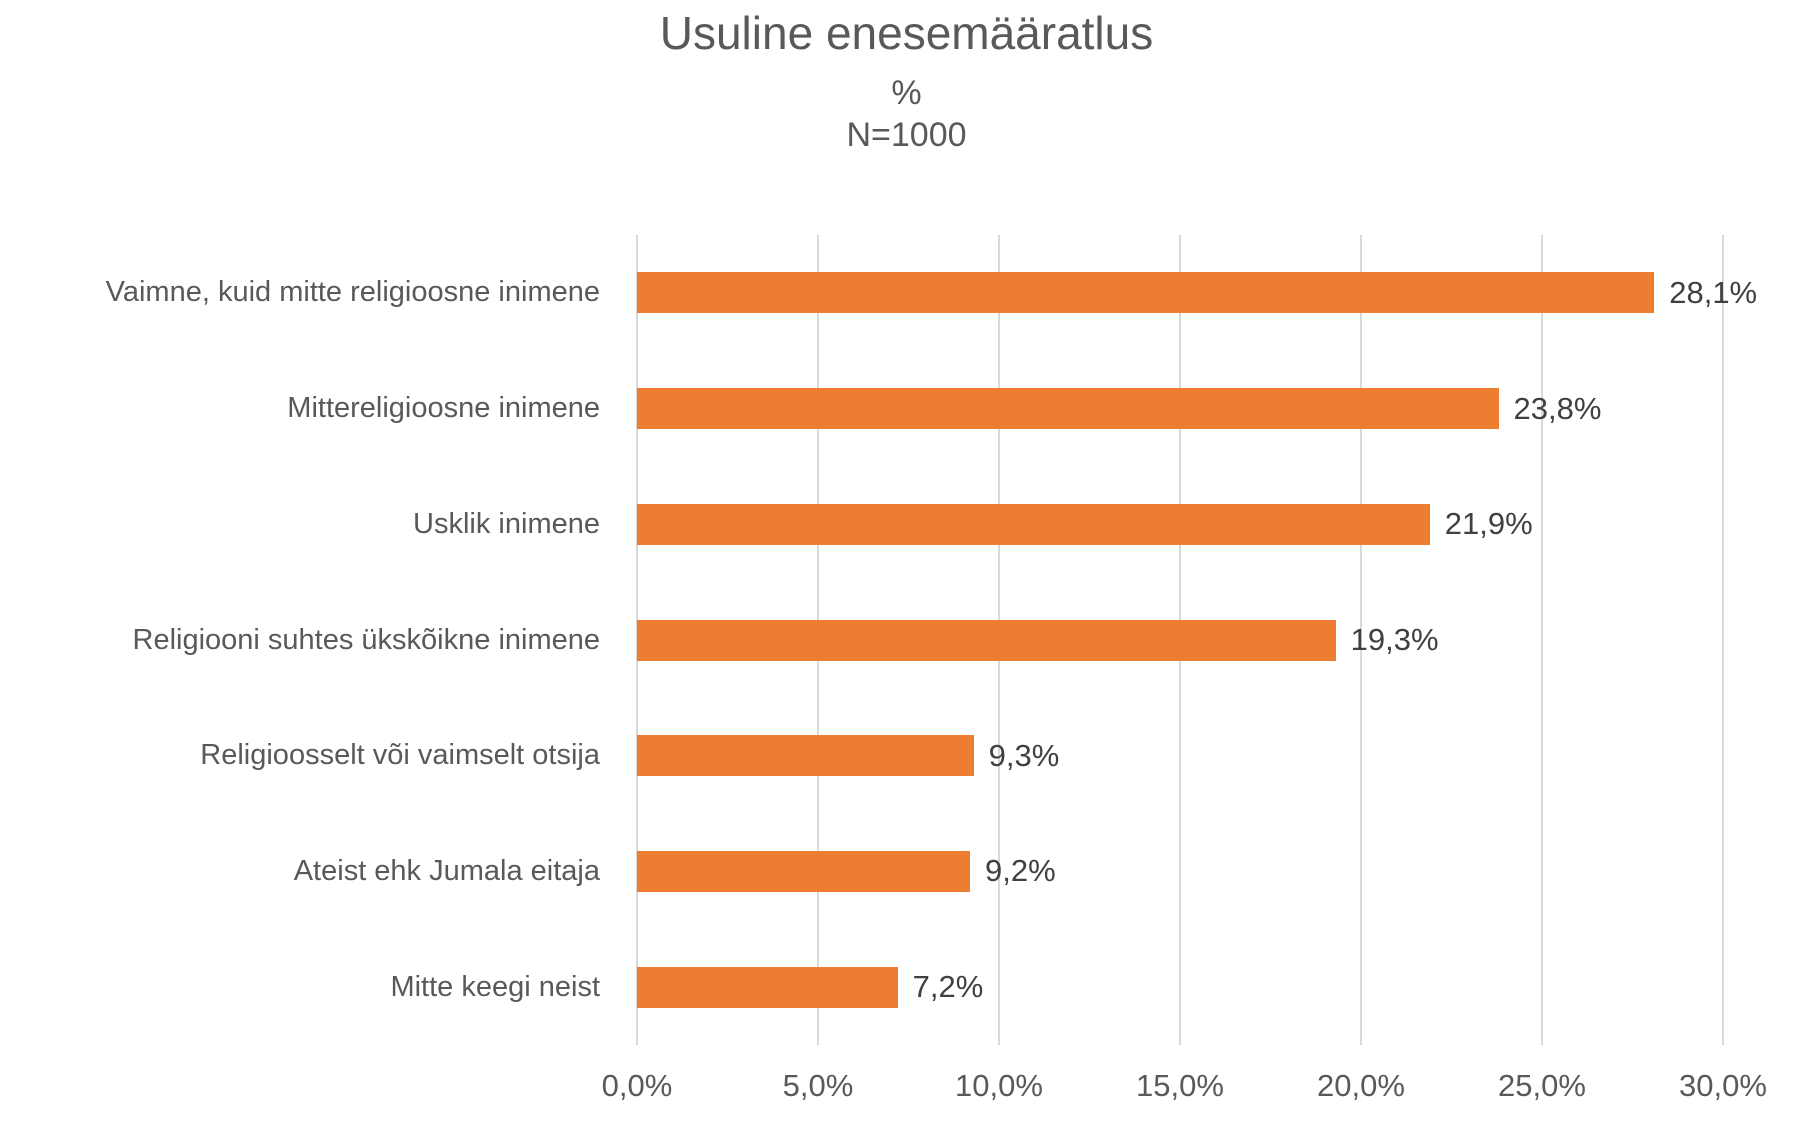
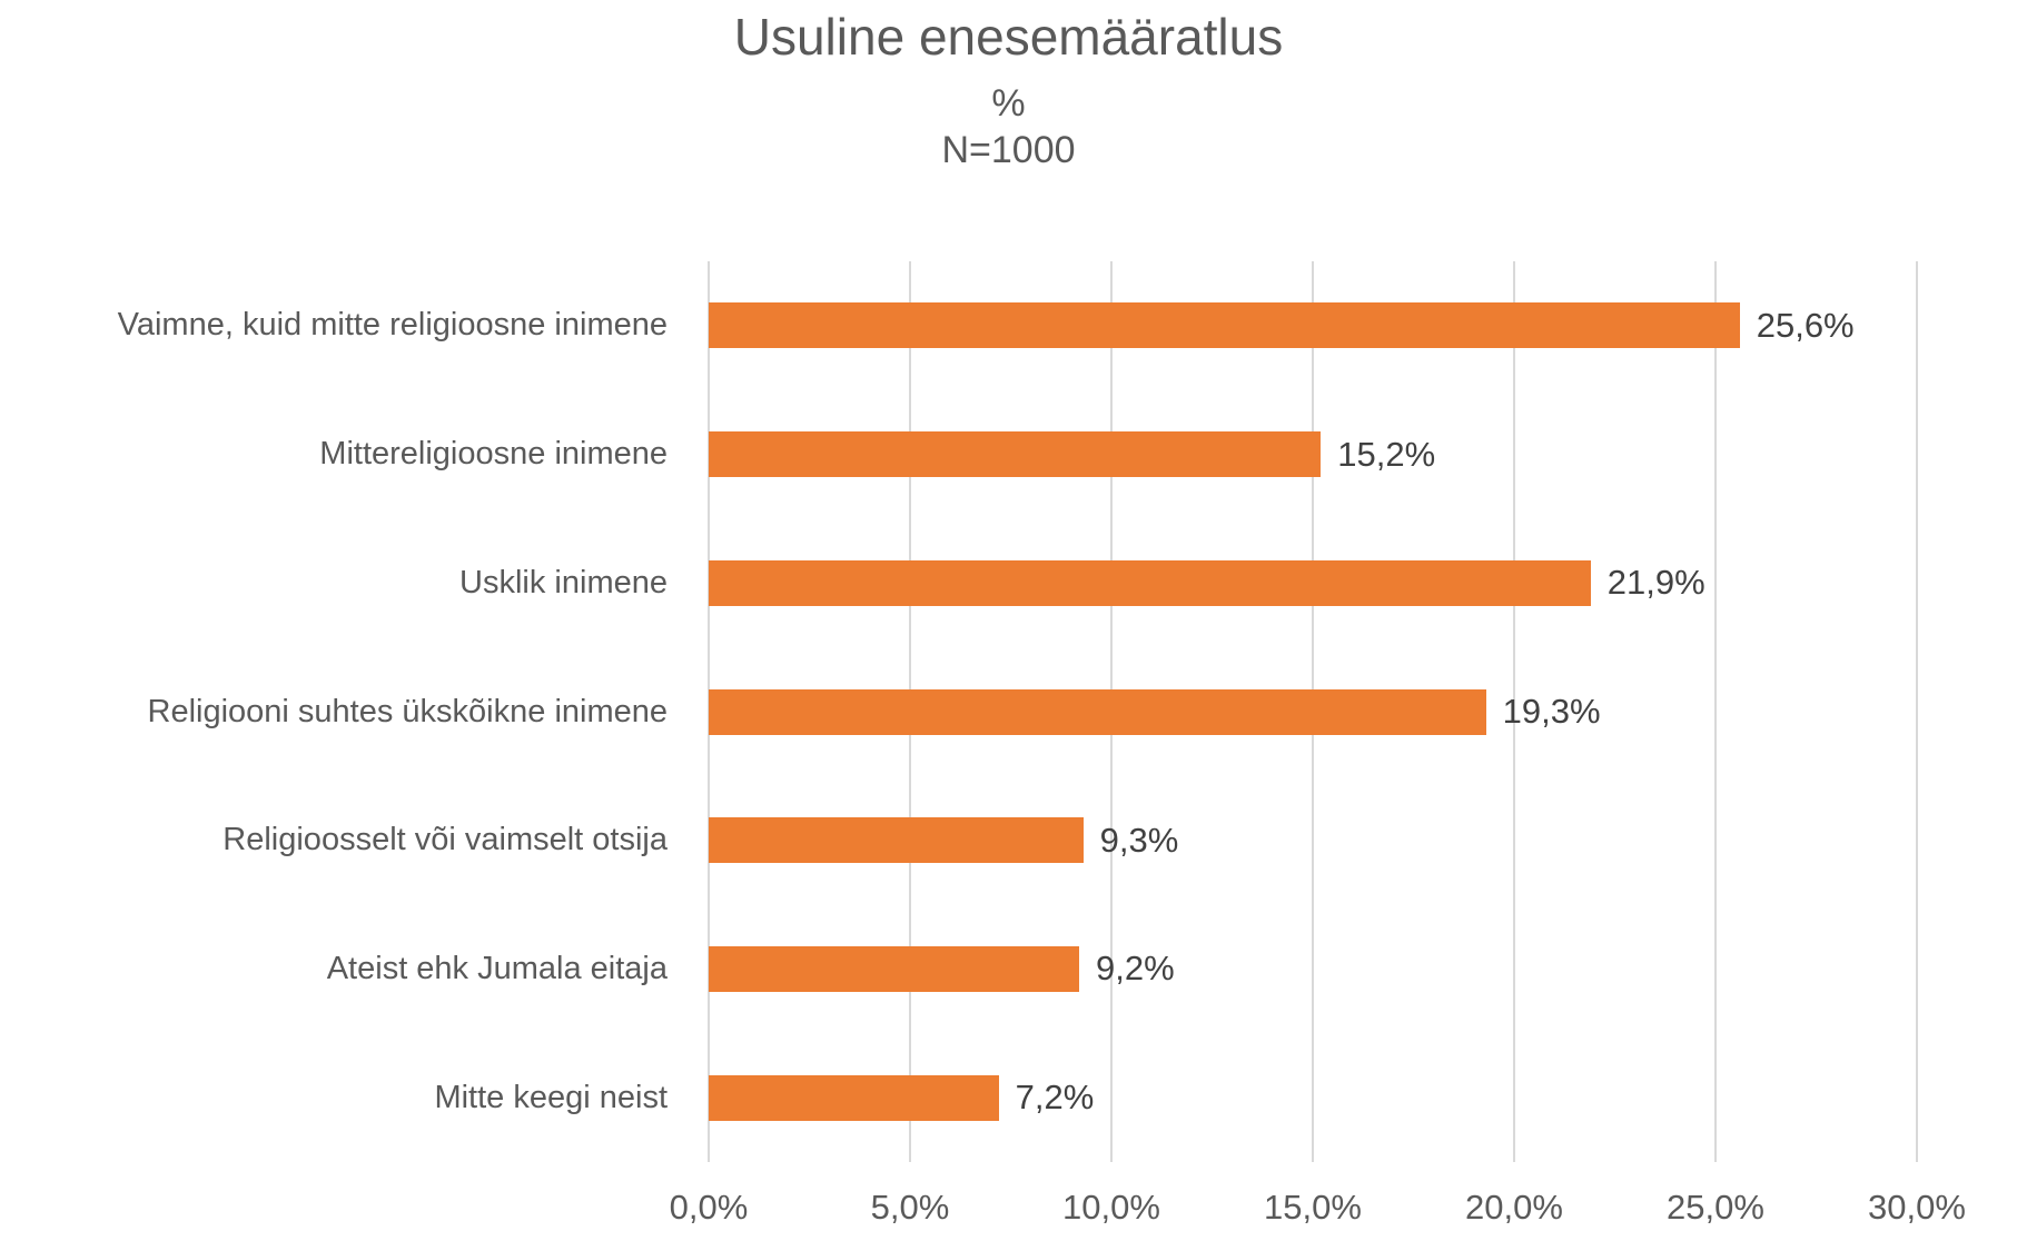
Vaimne, kuid mitte religioosne inimene: 28,1% -> 25,6%
Mittereligioosne inimene: 23,8% -> 15,2%
